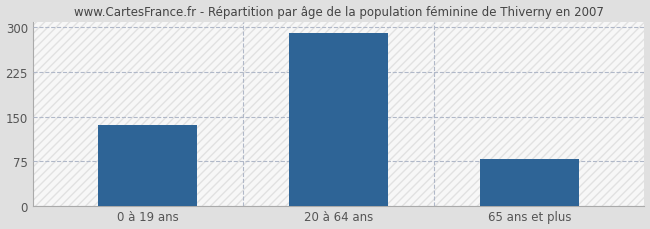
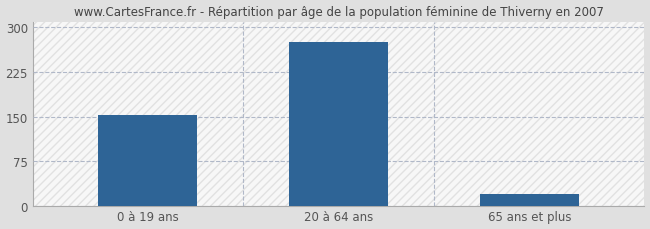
0 à 19 ans: 136 -> 152
20 à 64 ans: 291 -> 276
65 ans et plus: 78 -> 20
